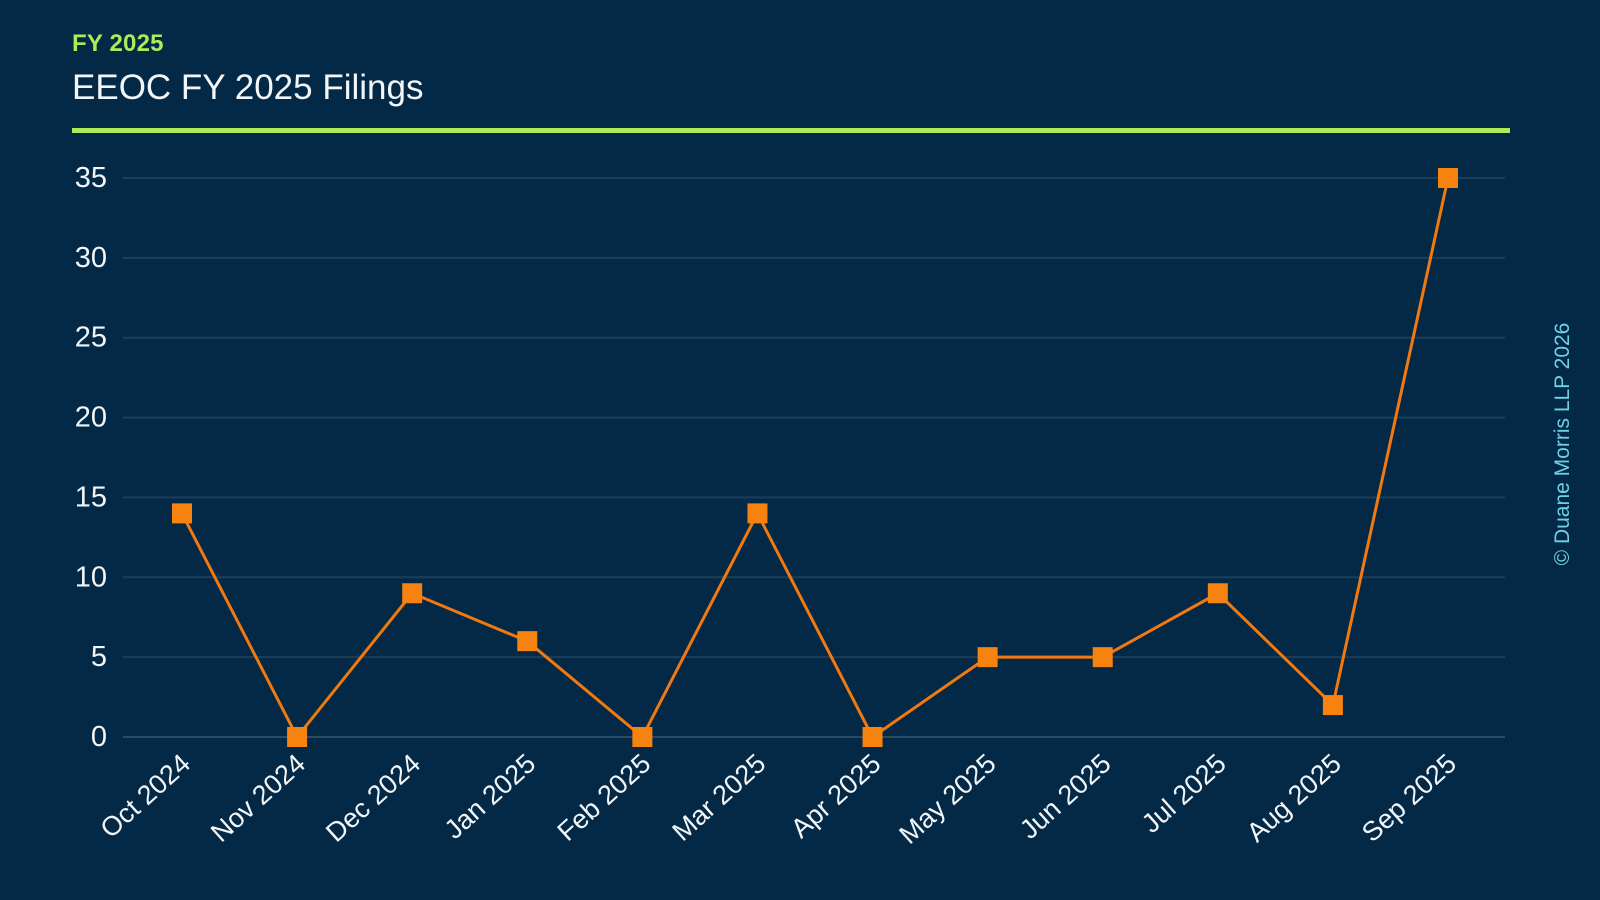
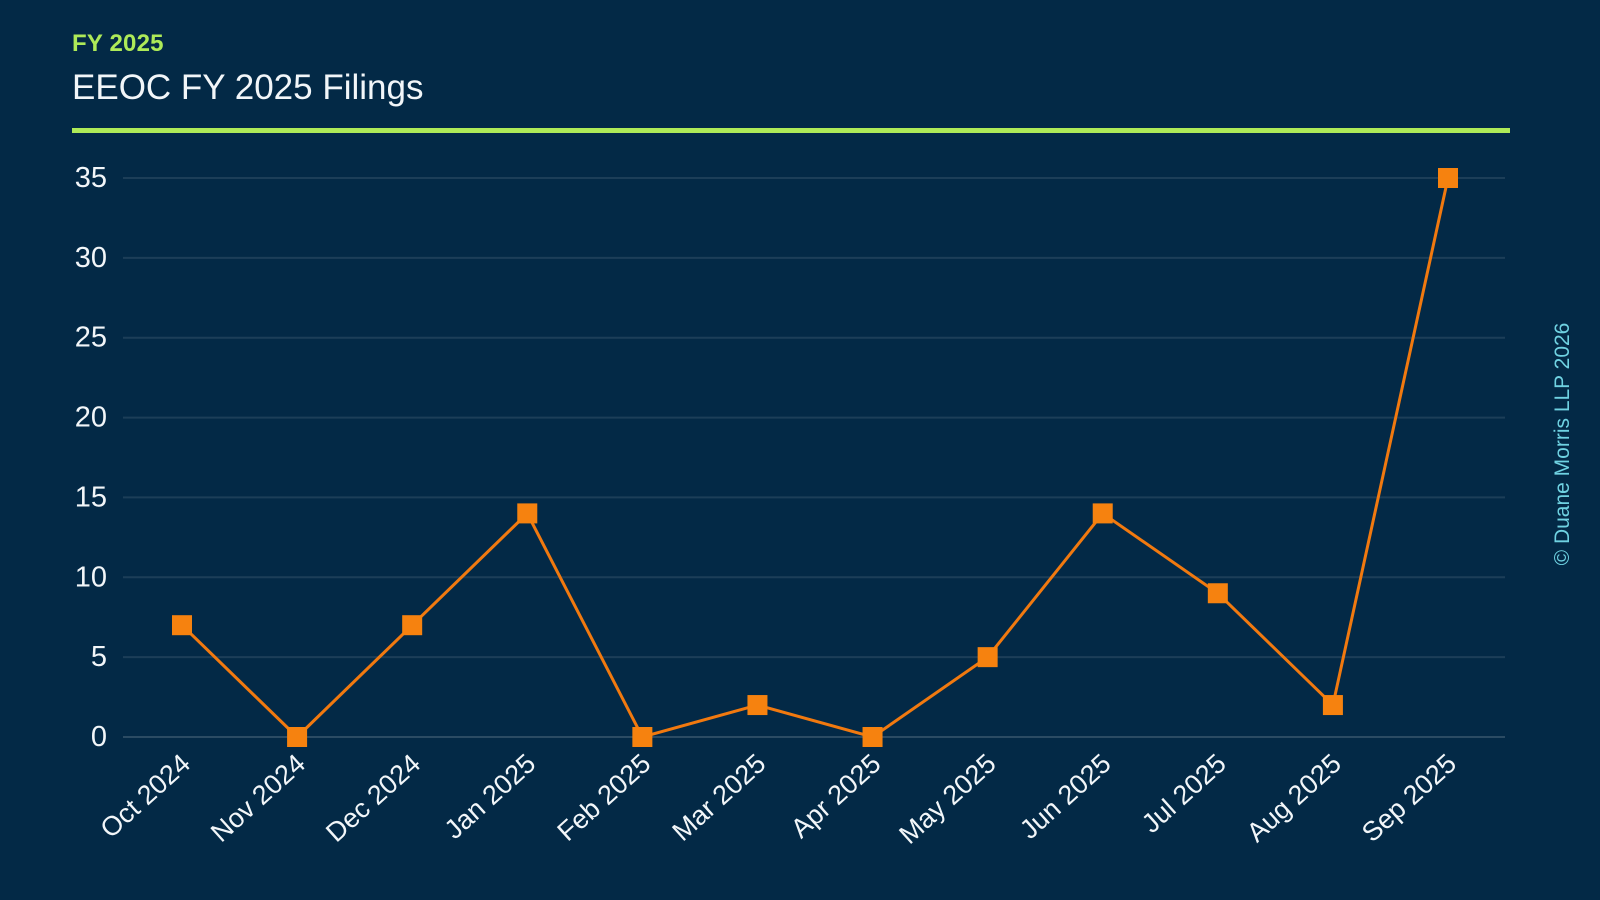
Oct 2024: 14 -> 7
Dec 2024: 9 -> 7
Jan 2025: 6 -> 14
Mar 2025: 14 -> 2
Jun 2025: 5 -> 14
